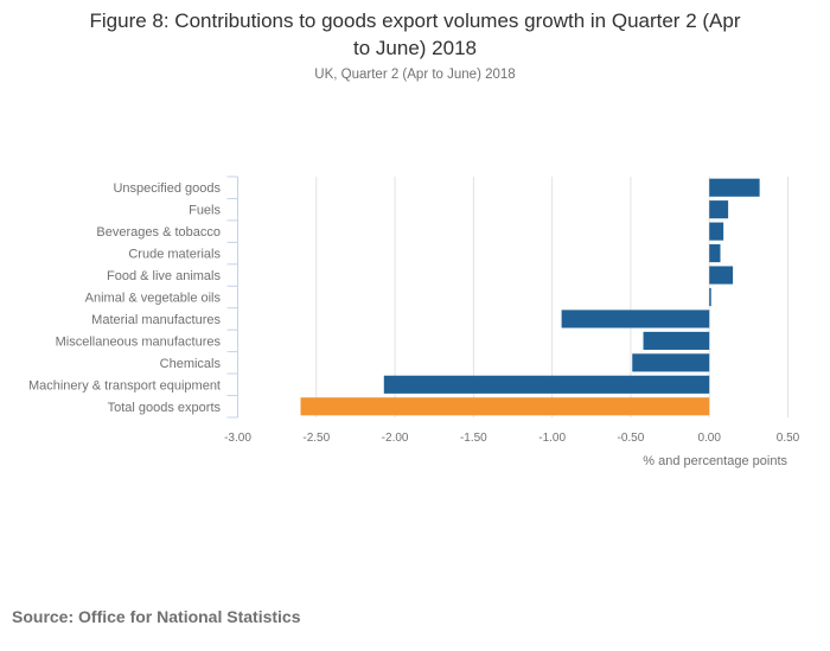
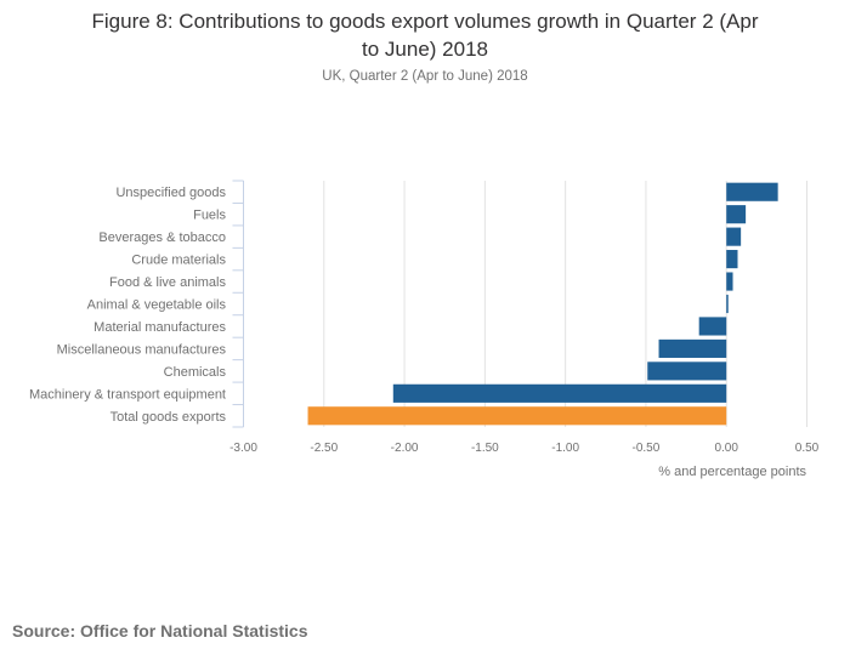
Food & live animals: 0.15 -> 0.04
Material manufactures: -0.94 -> -0.17
